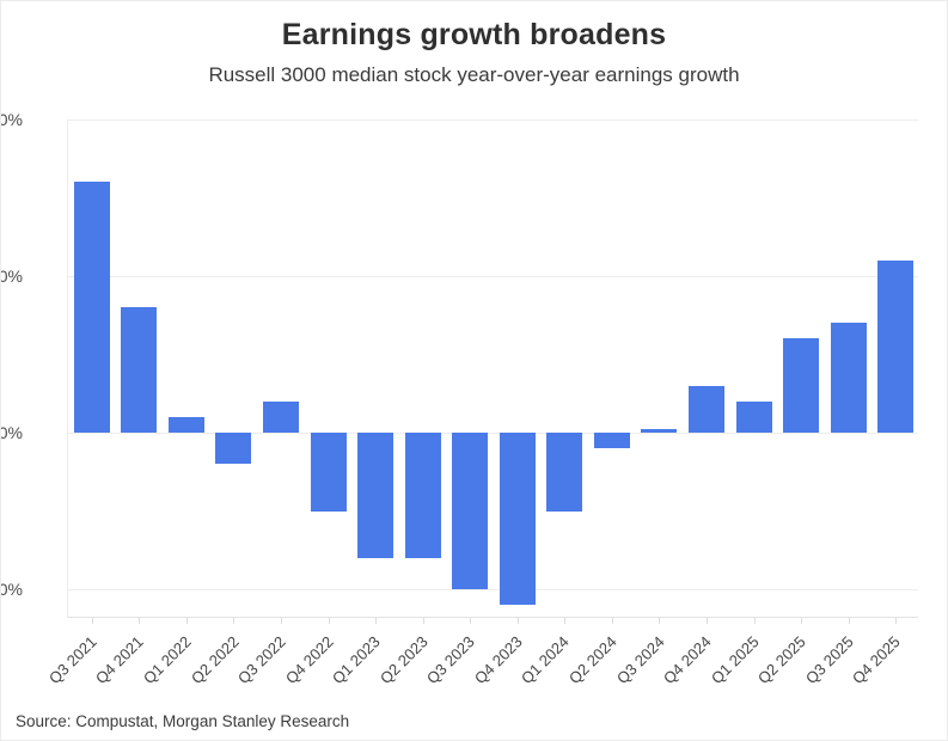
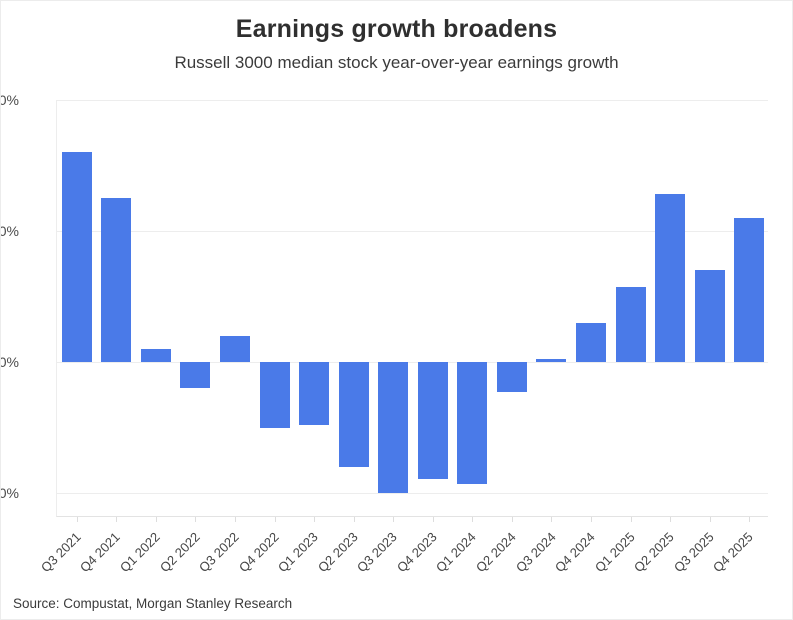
Q4 2021: 8.0% -> 12.5%
Q1 2023: -8.0% -> -4.8%
Q4 2023: -11.0% -> -8.9%
Q1 2024: -5.0% -> -9.3%
Q2 2024: -1.0% -> -2.3%
Q1 2025: 2.0% -> 5.7%
Q2 2025: 6.0% -> 12.8%
